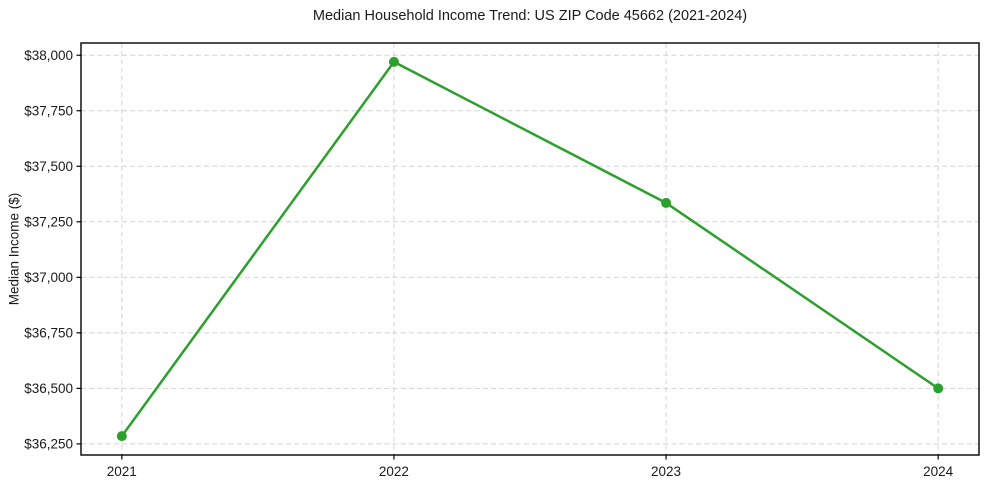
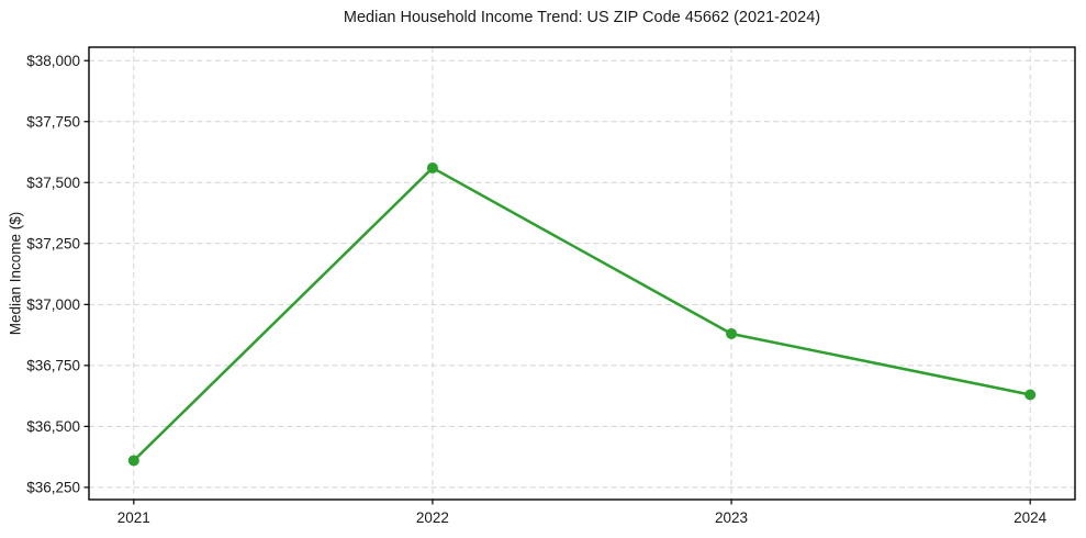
2021: $36280 -> $36360
2022: $37970 -> $37560
2023: $37340 -> $36880
2024: $36500 -> $36630
